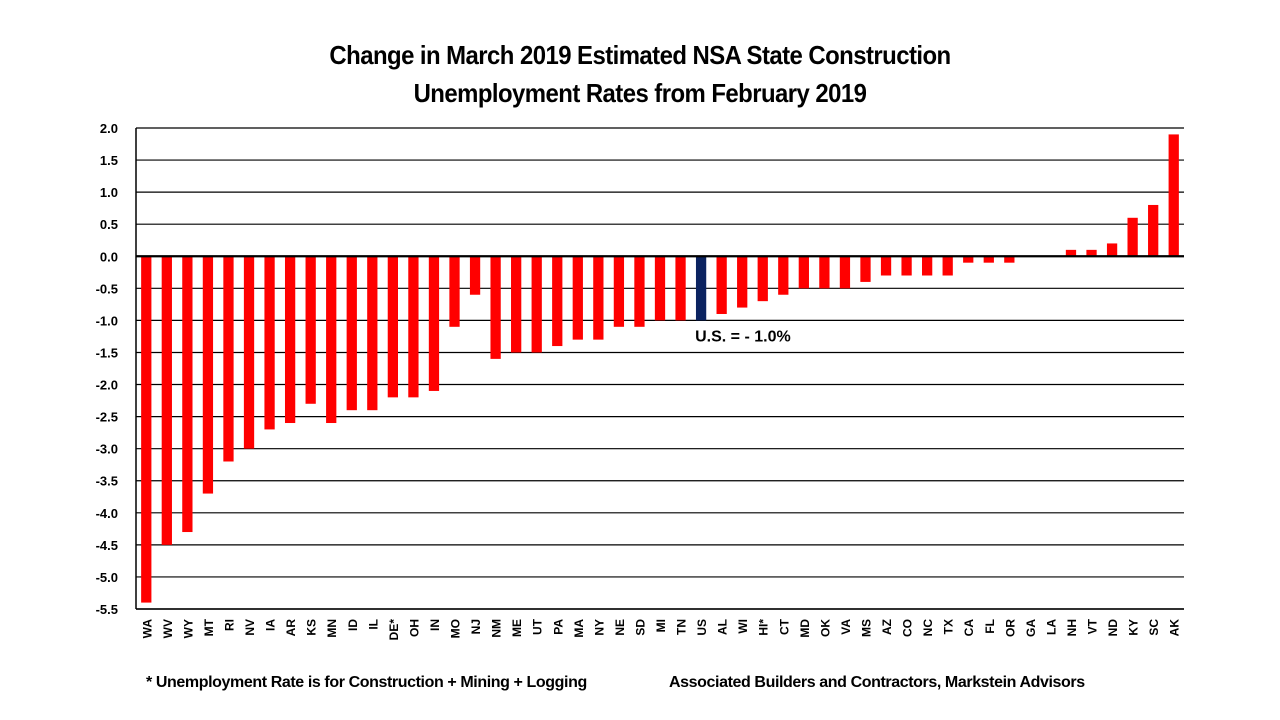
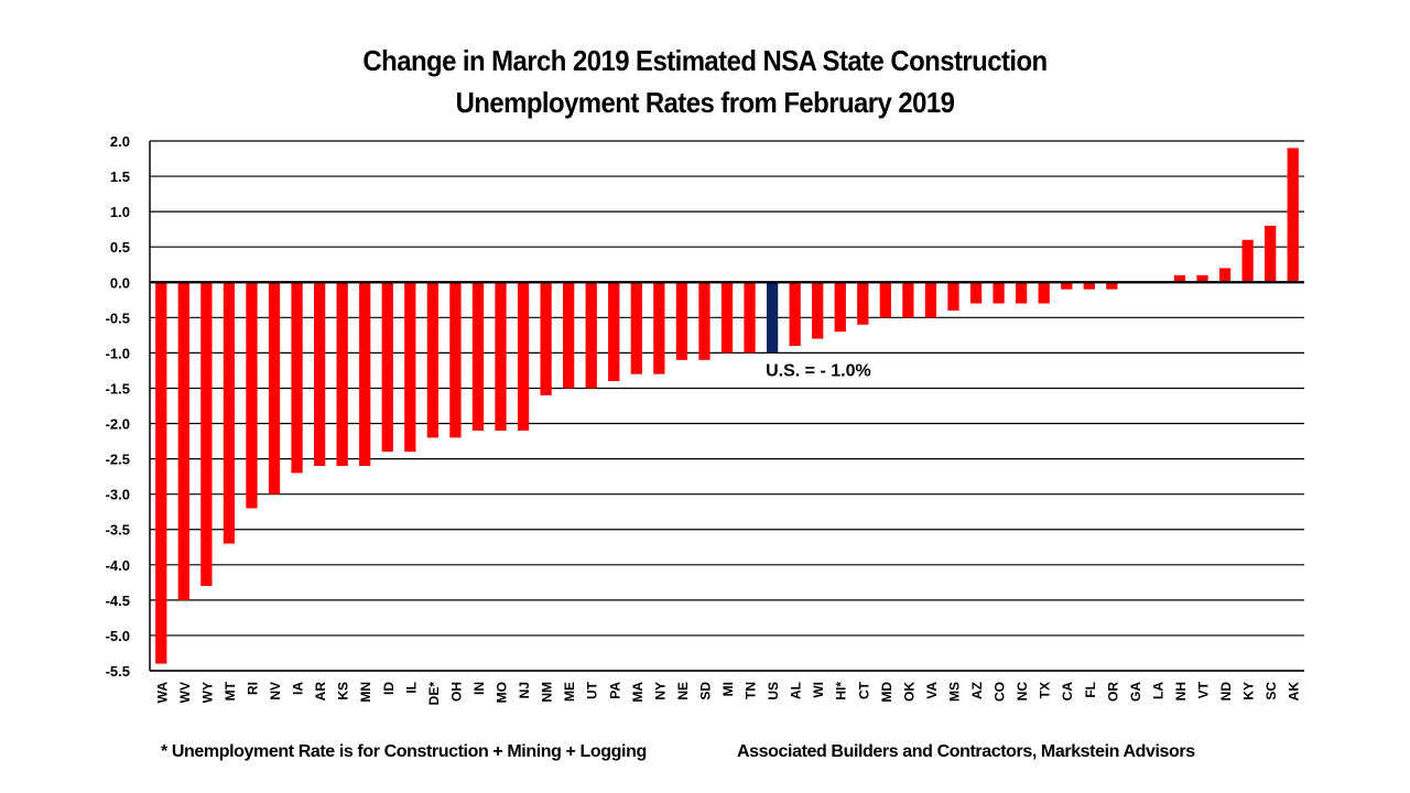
KS: -2.3 -> -2.6
MO: -1.1 -> -2.1
NJ: -0.6 -> -2.1
